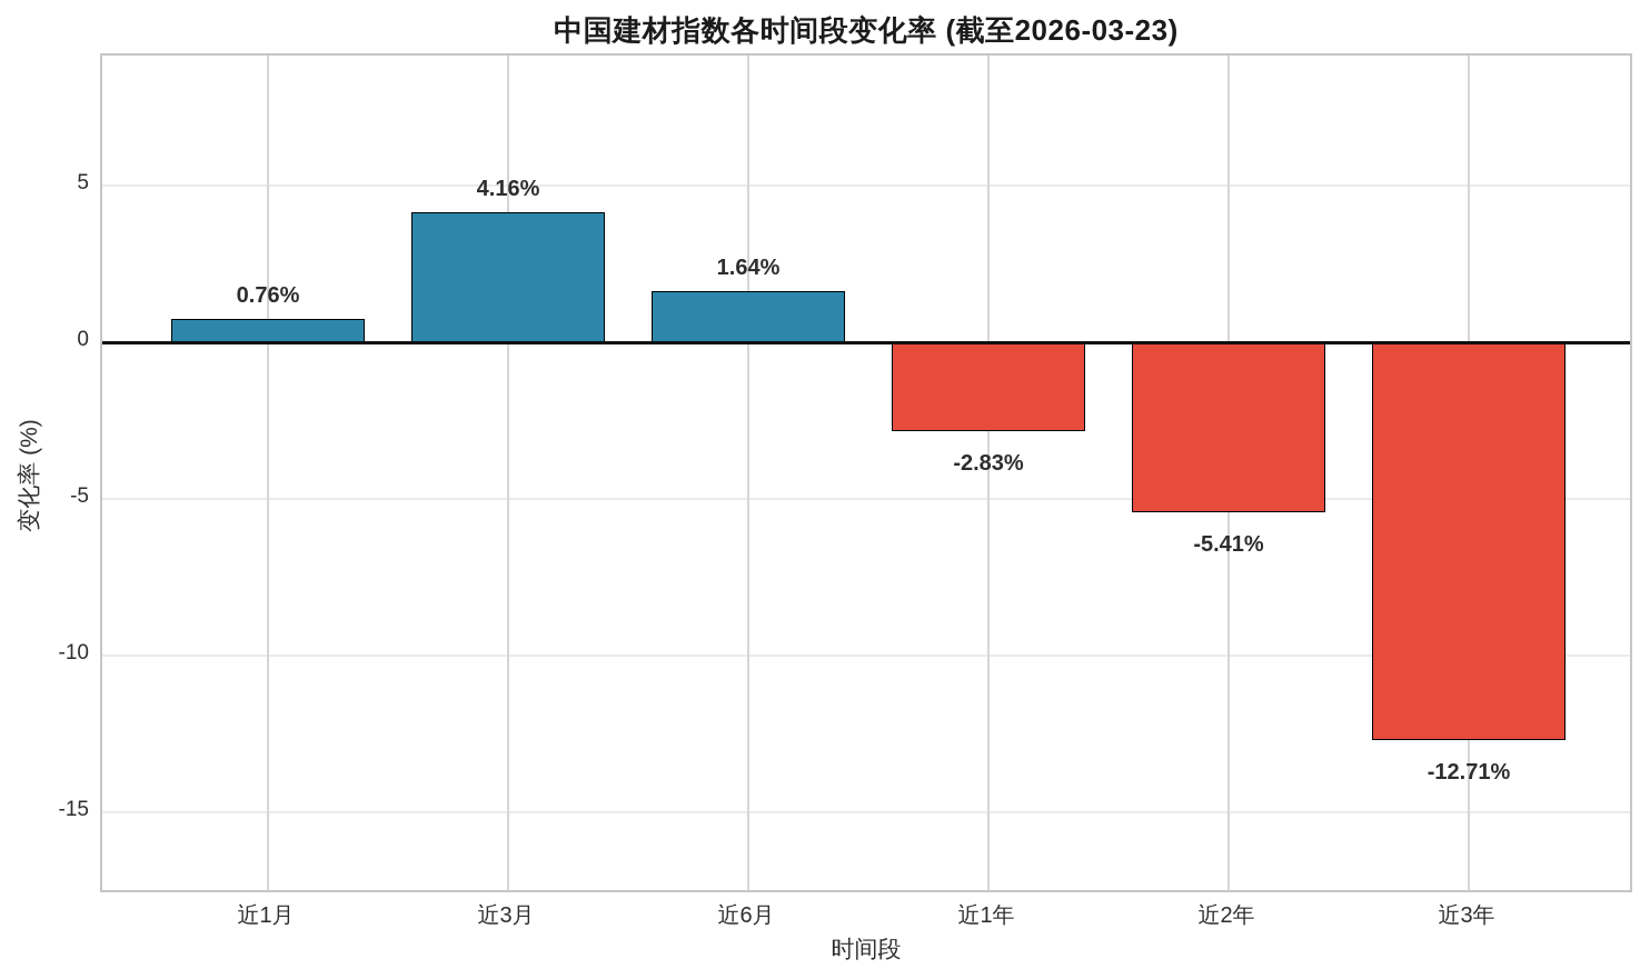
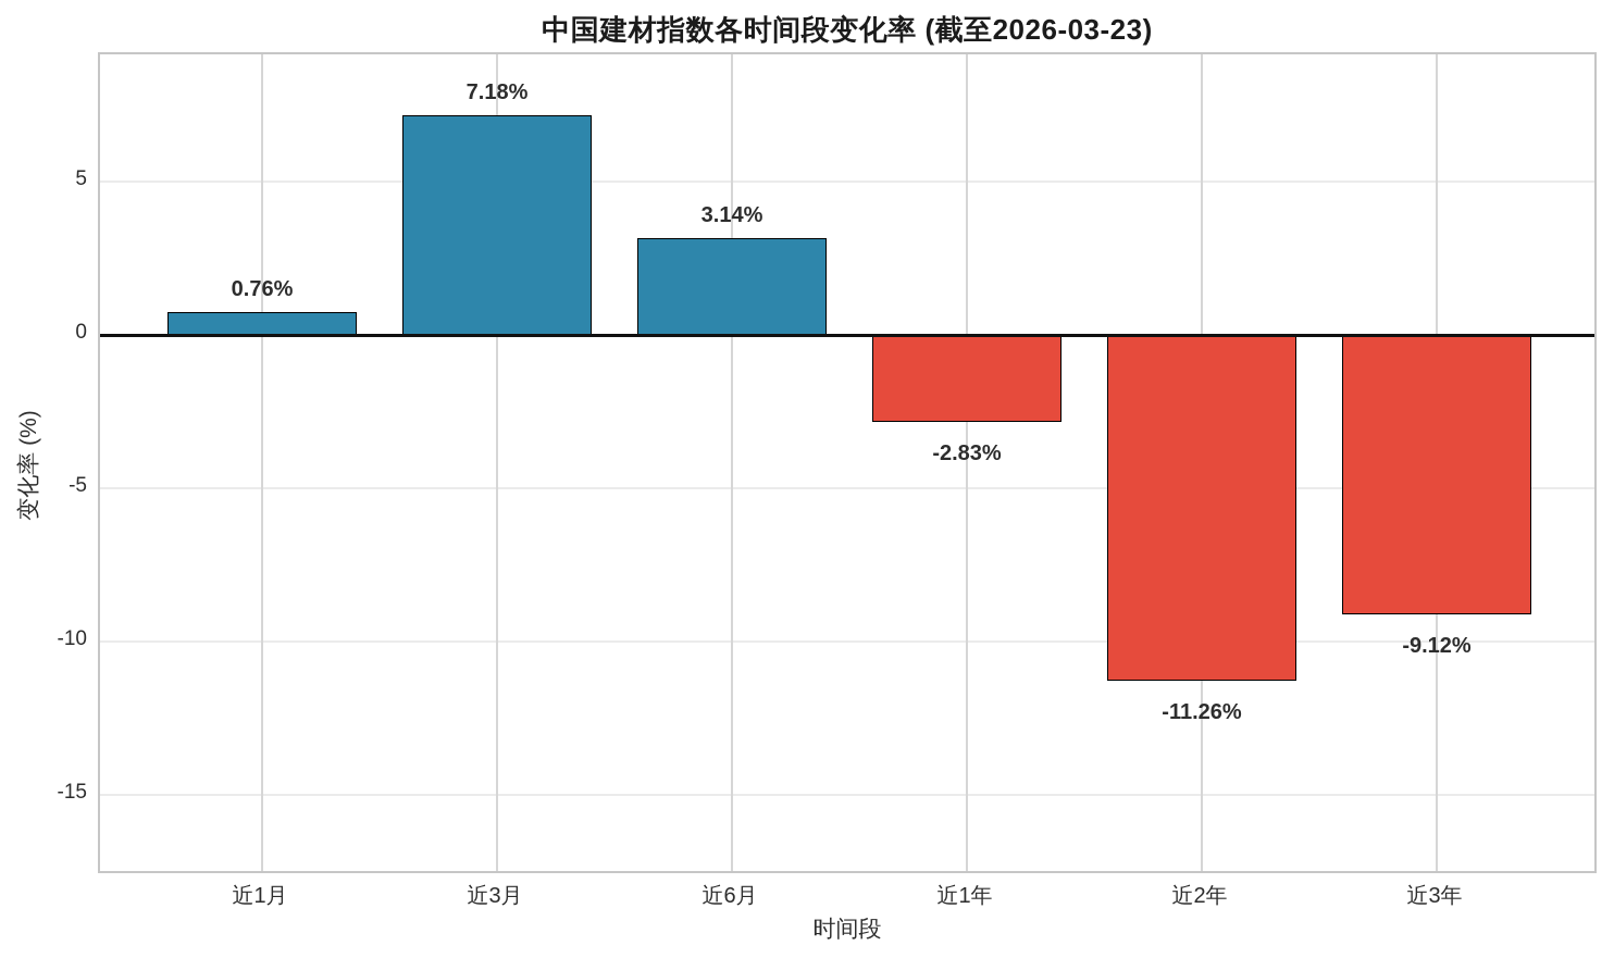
近3月: 4.16% -> 7.18%
近6月: 1.64% -> 3.14%
近2年: -5.41% -> -11.26%
近3年: -12.71% -> -9.12%
